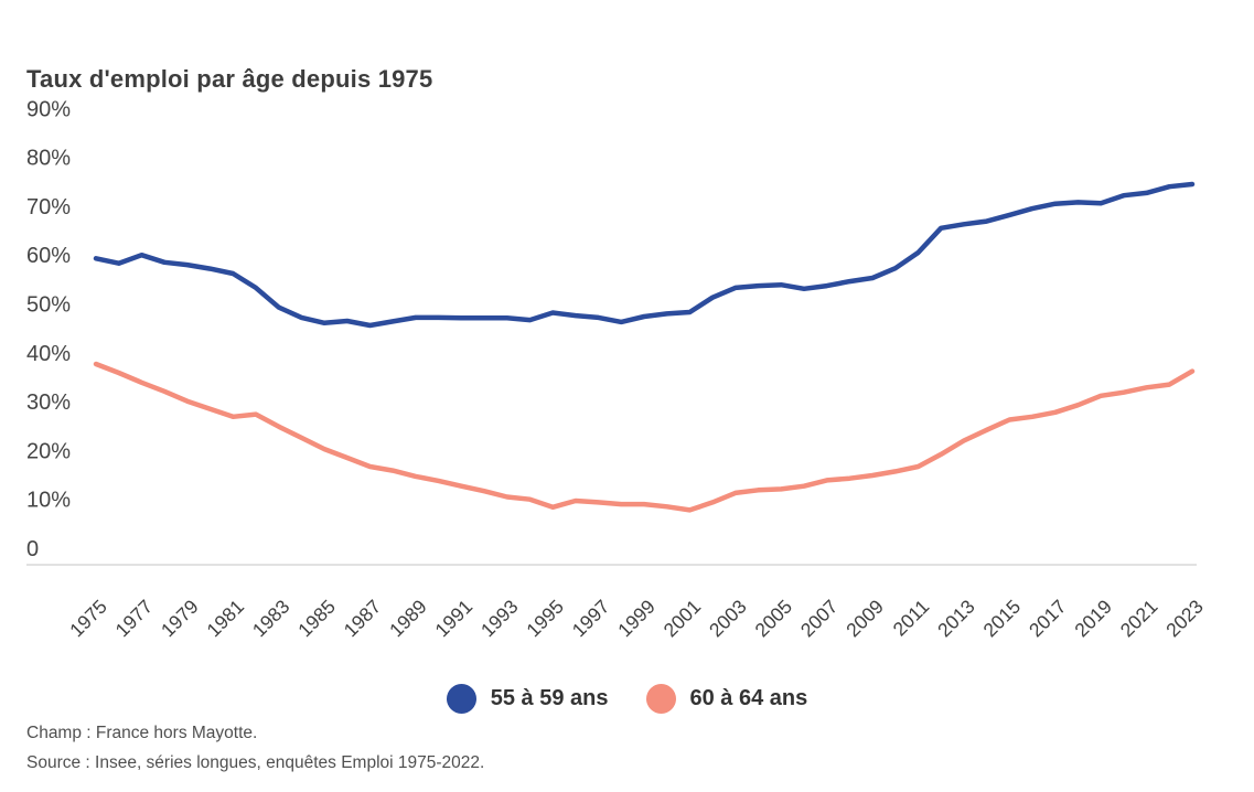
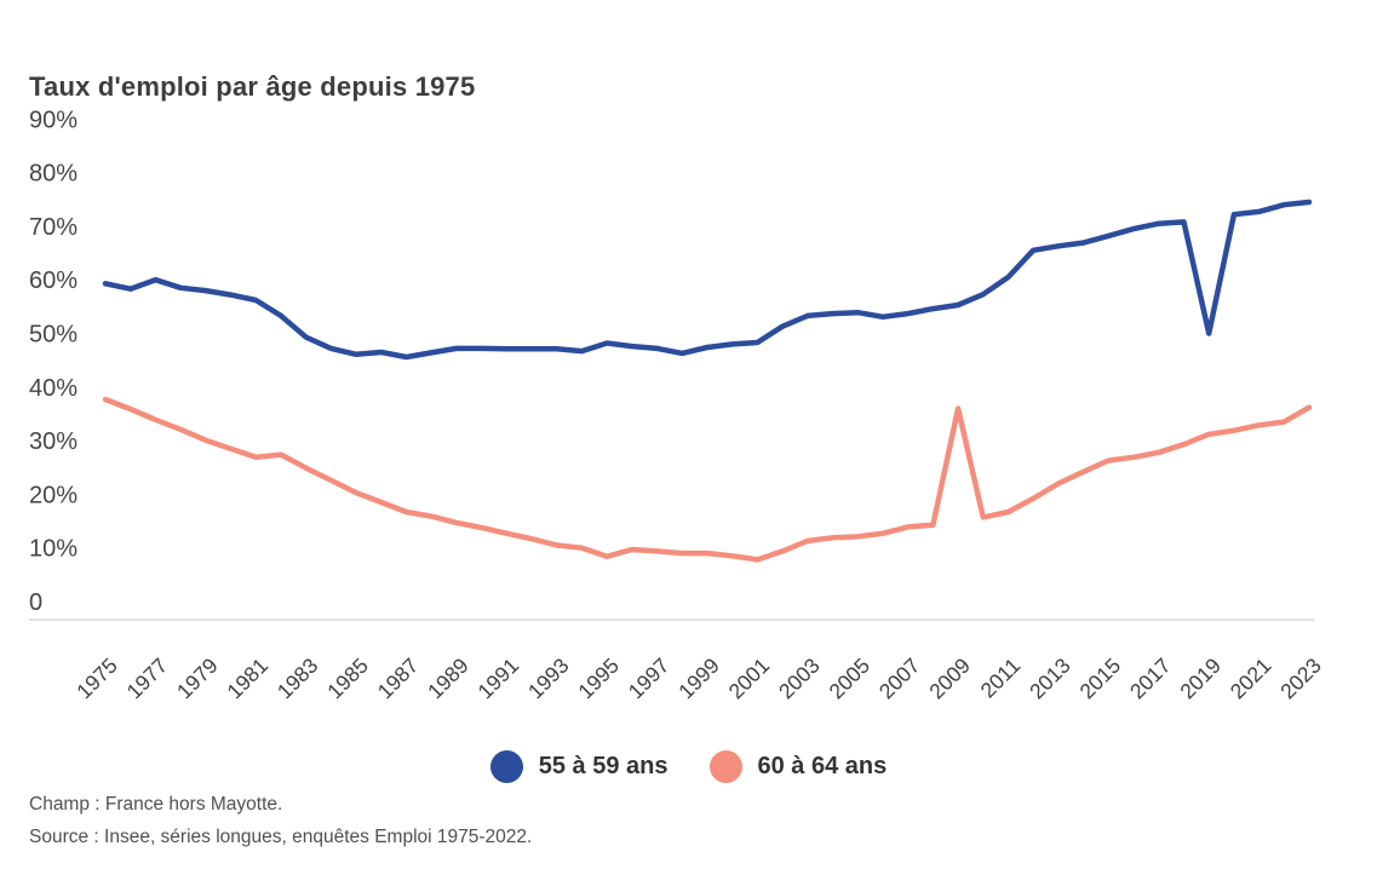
60 à 64 ans/2009: 15% -> 36%
55 à 59 ans/2019: 71% -> 50%
